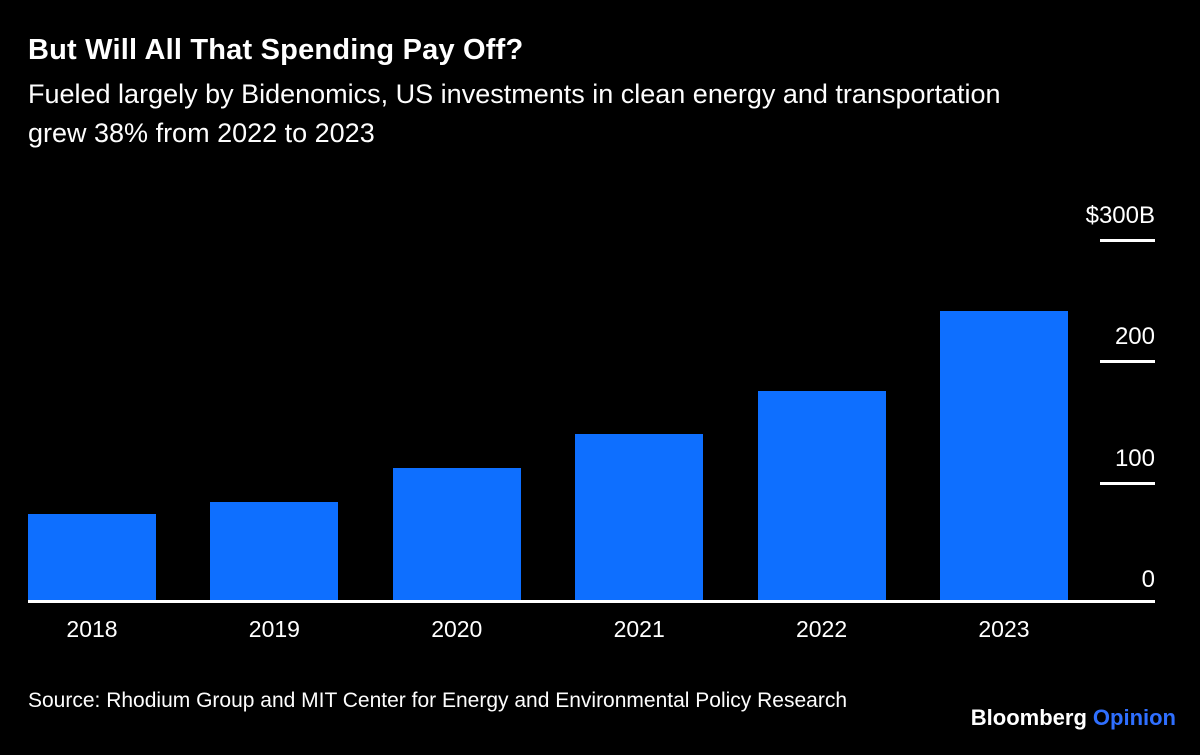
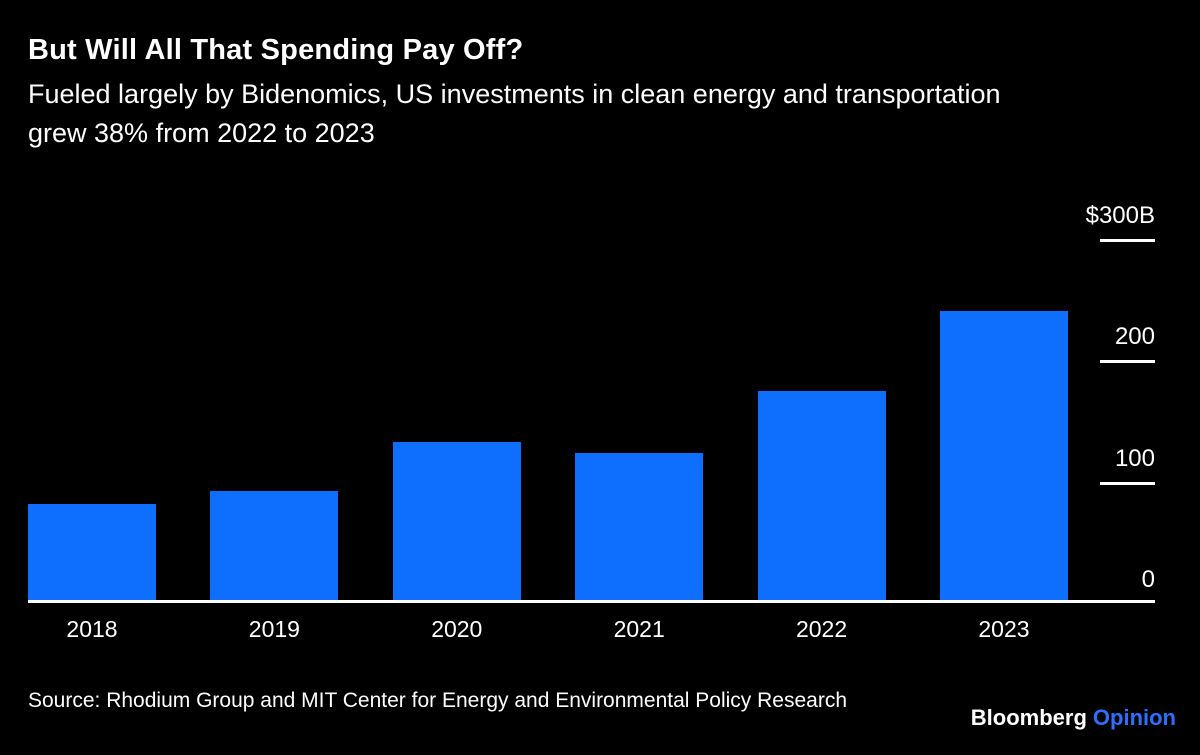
2018: $73B -> $82B
2019: $83B -> $92B
2020: $111B -> $133B
2021: $139B -> $124B
